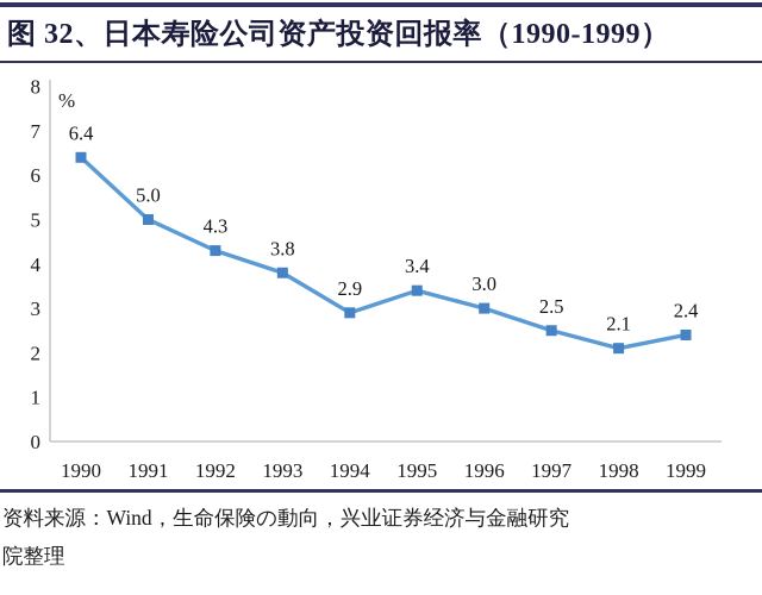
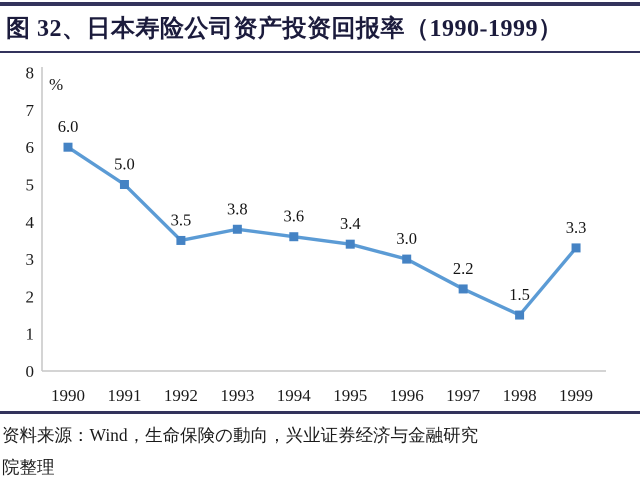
1990: 6.4 -> 6.0
1992: 4.3 -> 3.5
1994: 2.9 -> 3.6
1997: 2.5 -> 2.2
1998: 2.1 -> 1.5
1999: 2.4 -> 3.3
